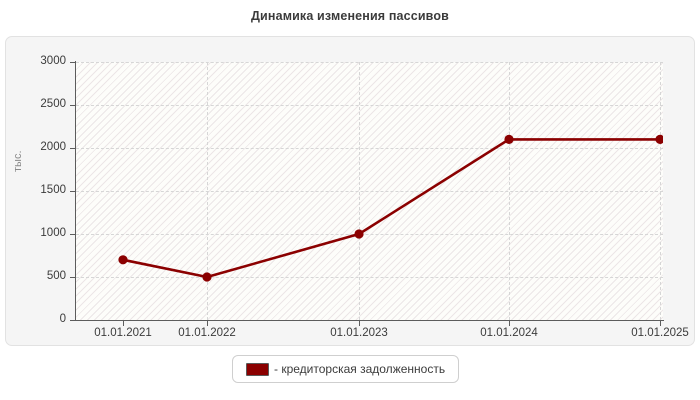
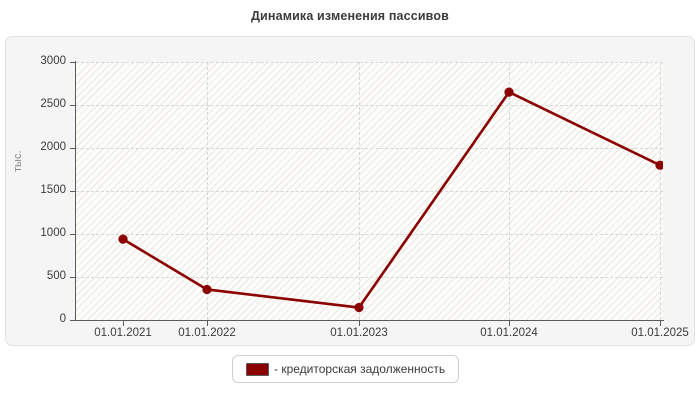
01.01.2021: 700 -> 900
01.01.2022: 500 -> 400
01.01.2023: 1000 -> 100
01.01.2024: 2100 -> 2600
01.01.2025: 2100 -> 1800
